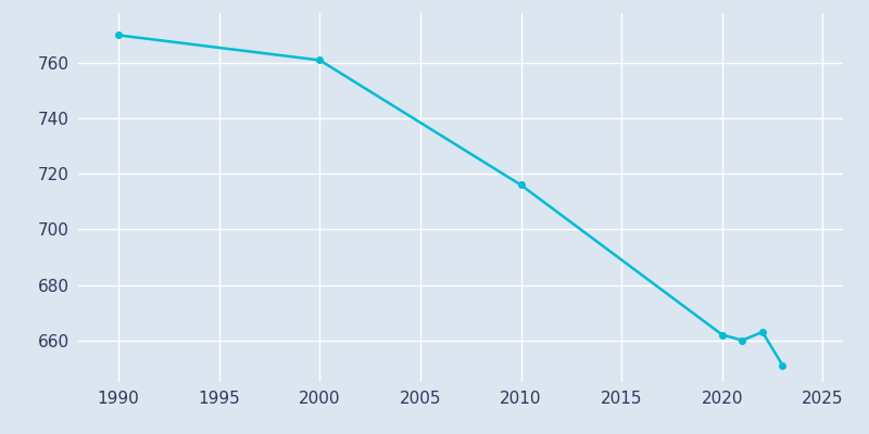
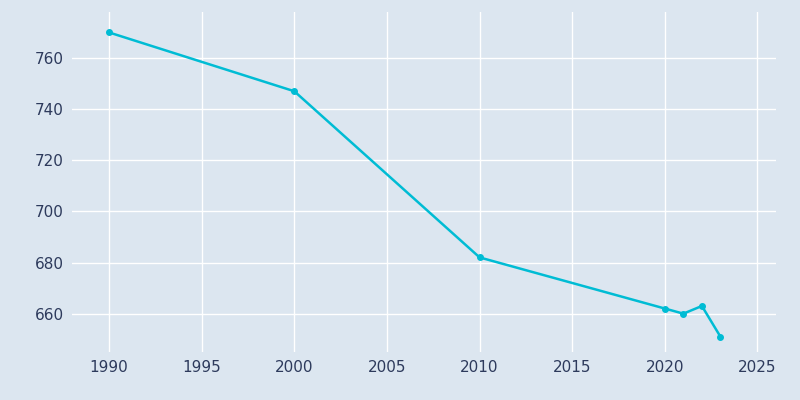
2000: 761 -> 747
2010: 716 -> 682
